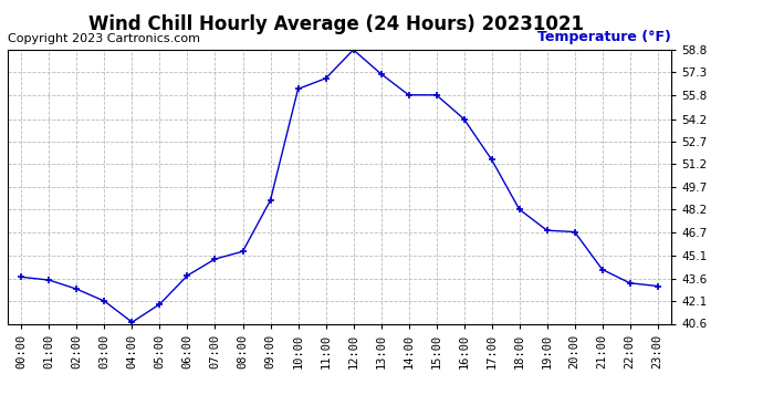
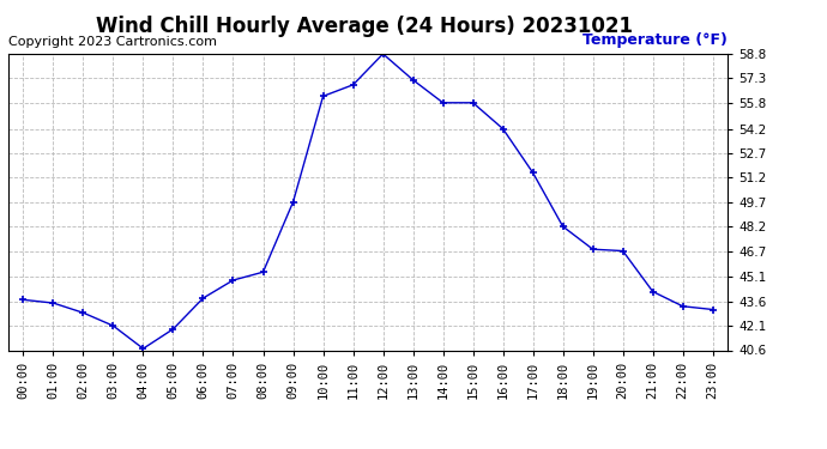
09:00: 48.8 -> 49.7
